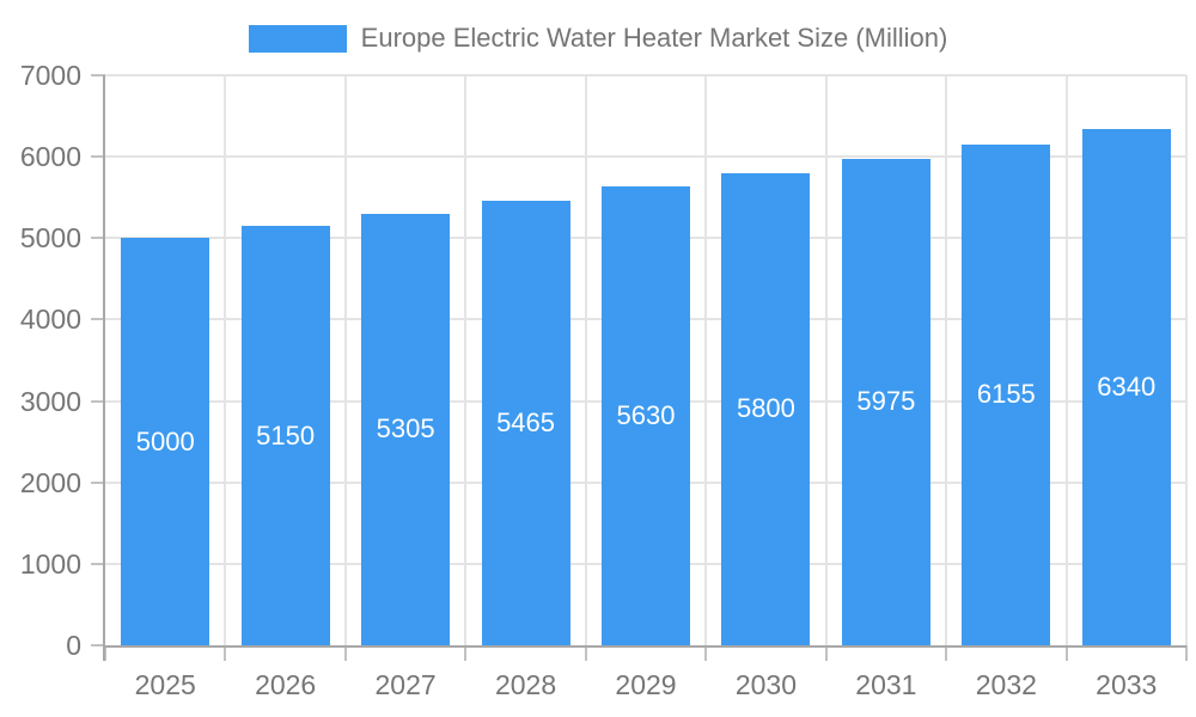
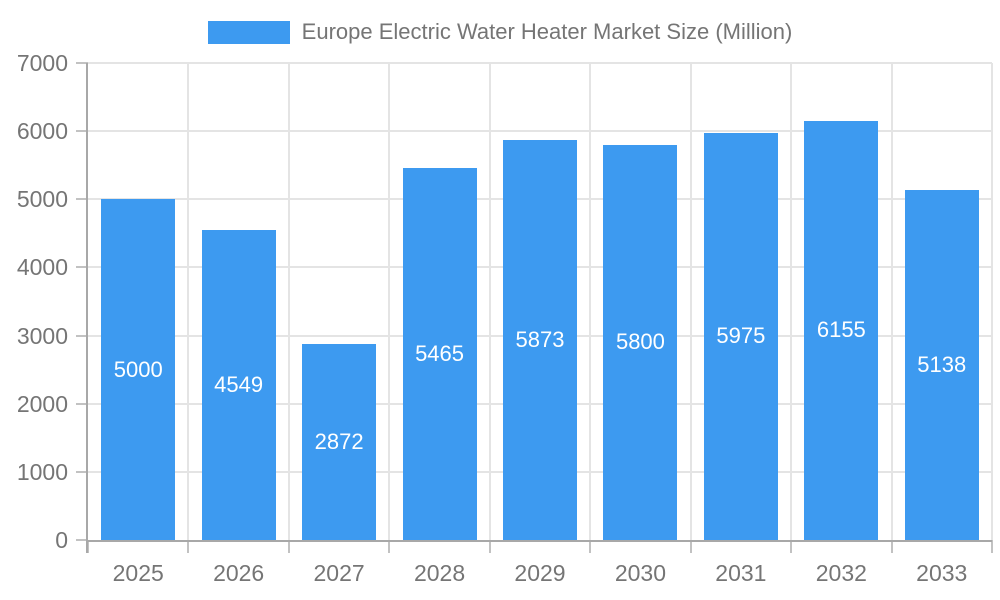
2026: 5150 -> 4549
2027: 5305 -> 2872
2029: 5630 -> 5873
2033: 6340 -> 5138
